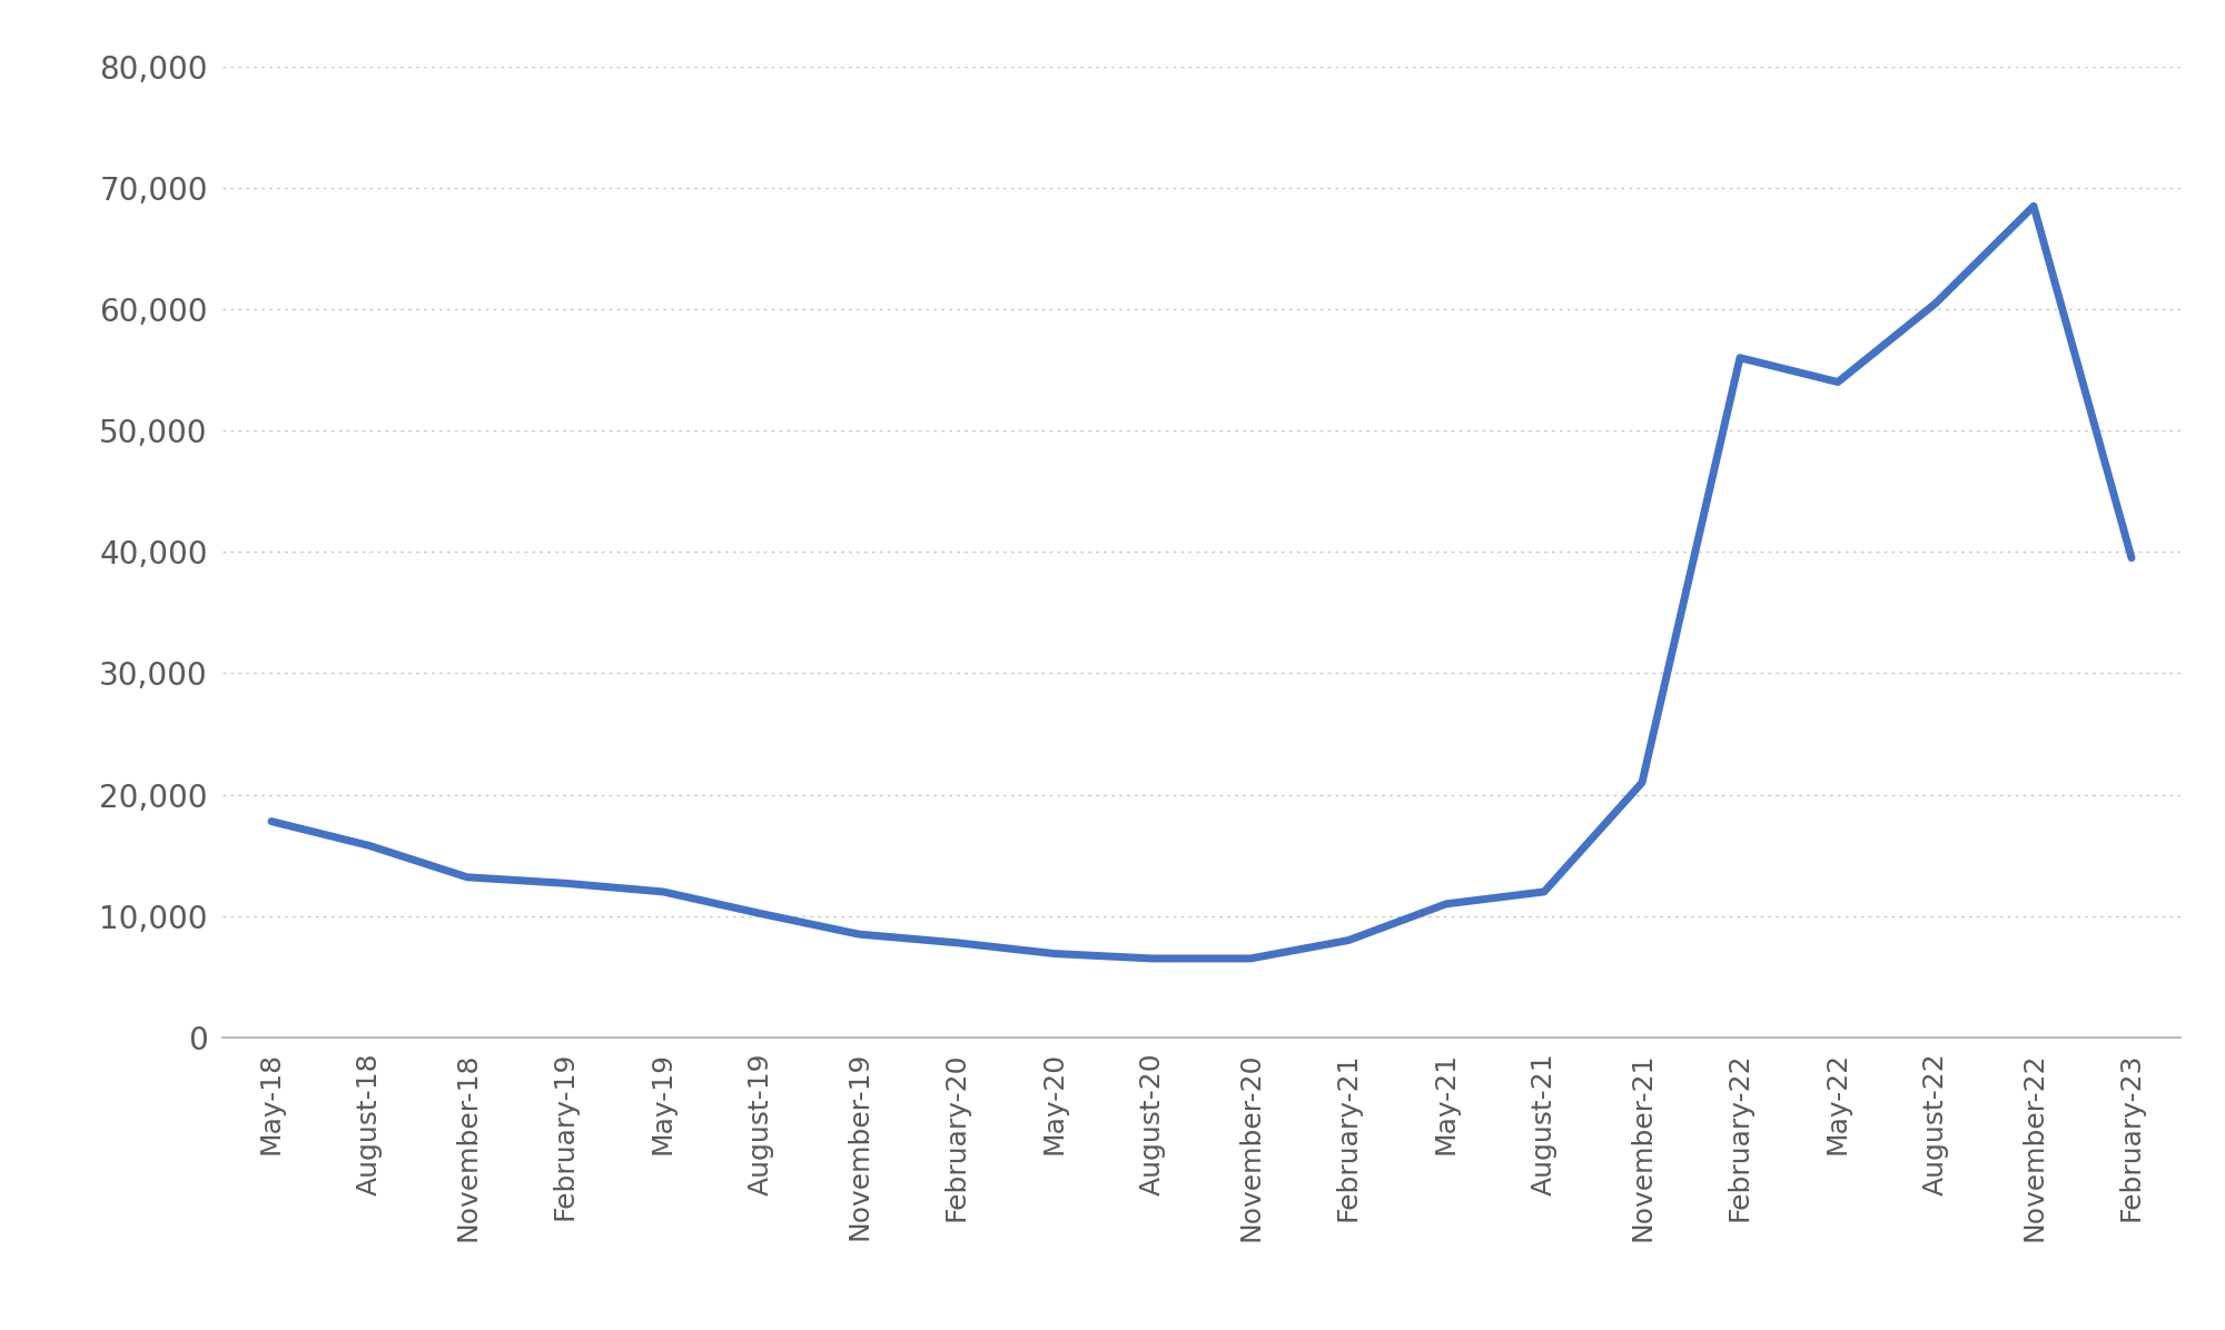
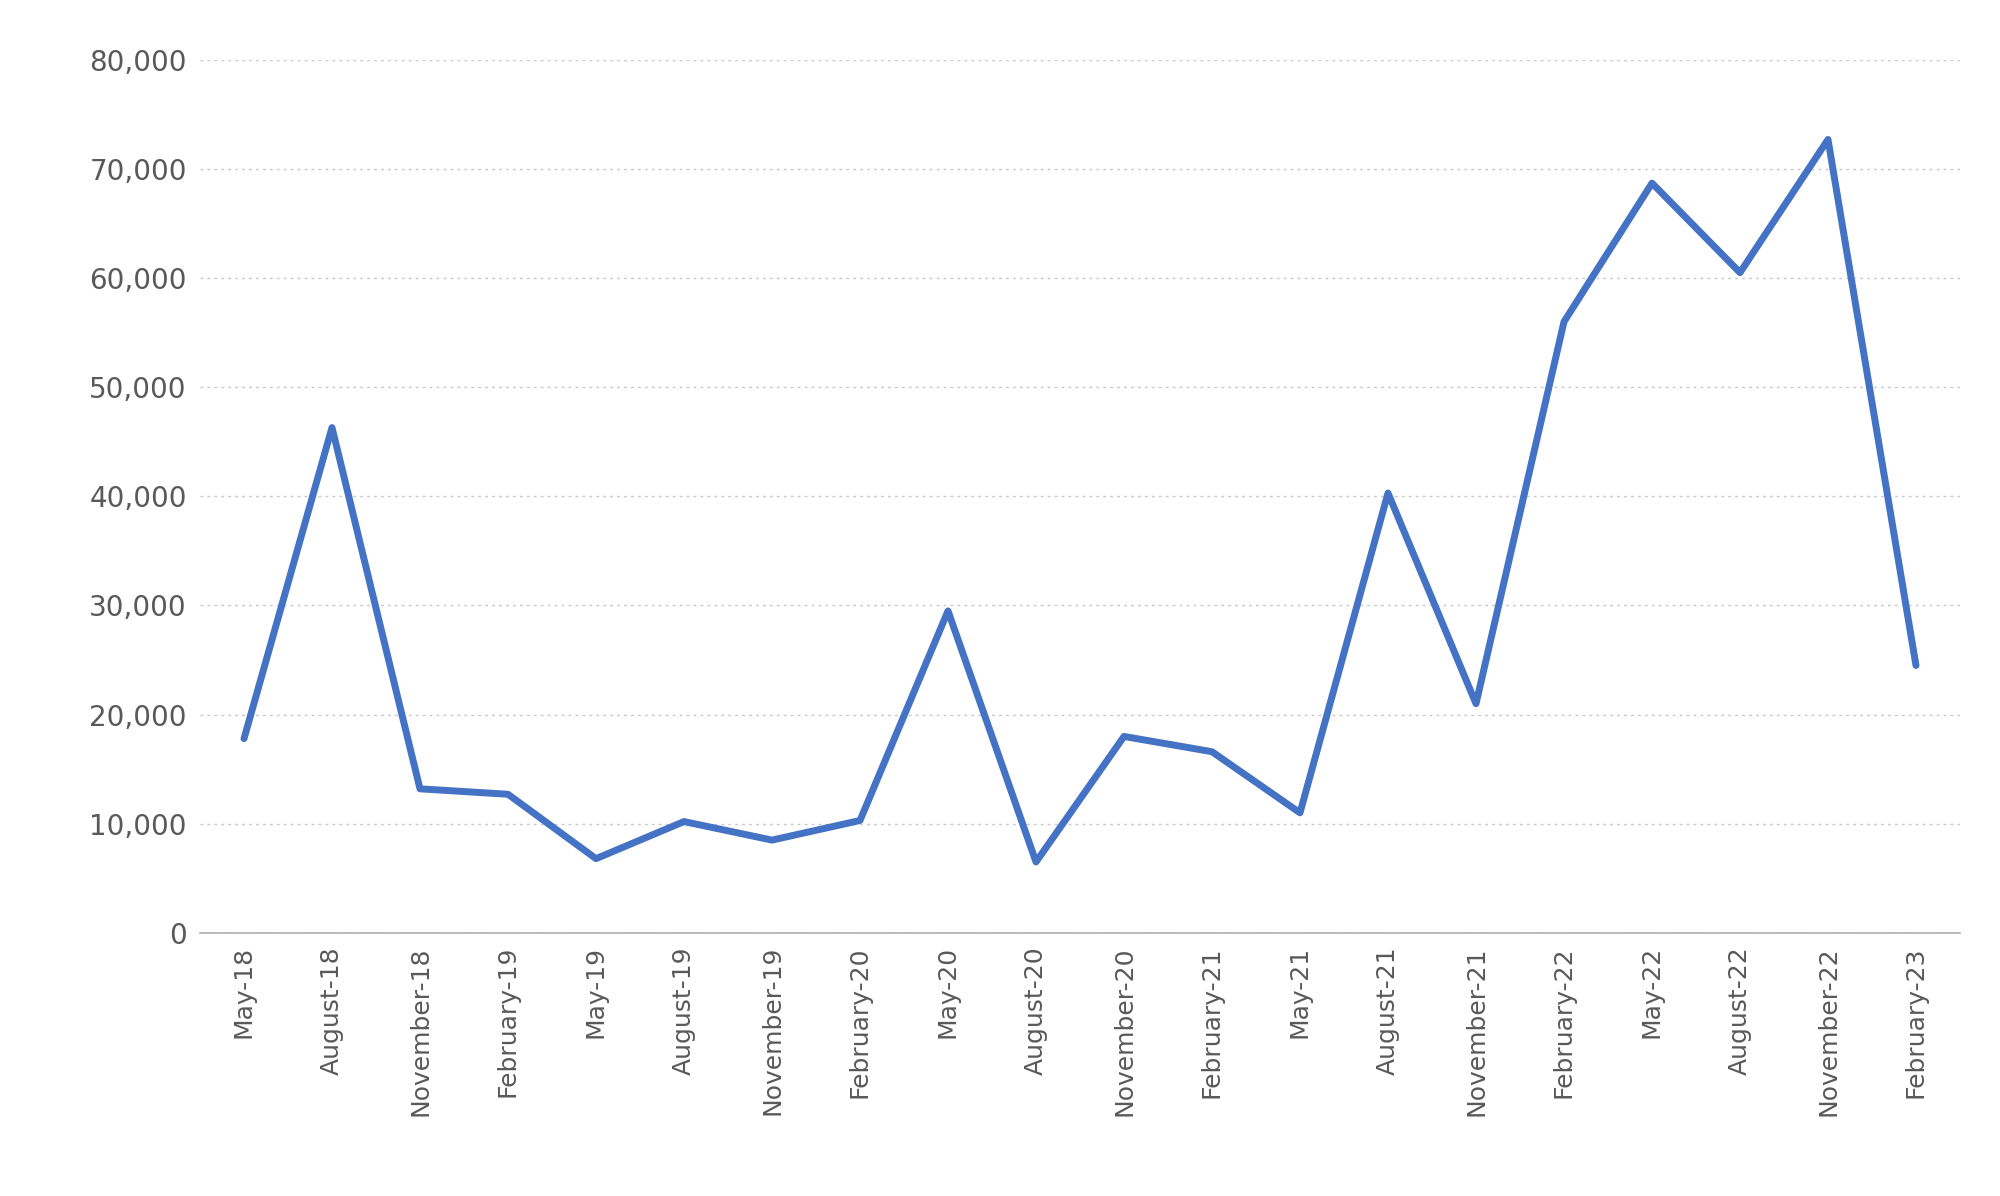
August-18: 15,800 -> 46,300
May-19: 12,000 -> 6,800
February-20: 7,800 -> 10,300
May-20: 6,900 -> 29,500
November-20: 6,500 -> 18,000
February-21: 8,000 -> 16,600
August-21: 12,000 -> 40,300
May-22: 54,000 -> 68,700
November-22: 68,500 -> 72,700
February-23: 39,500 -> 24,500
